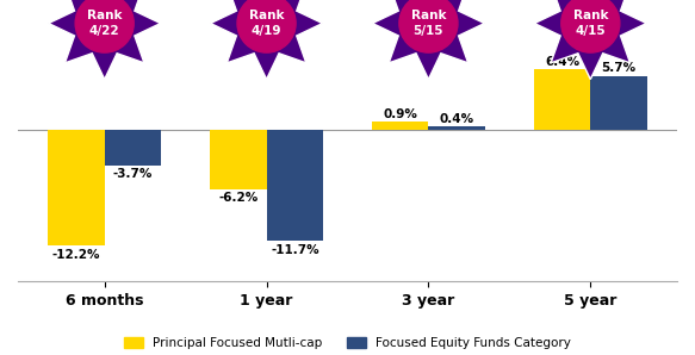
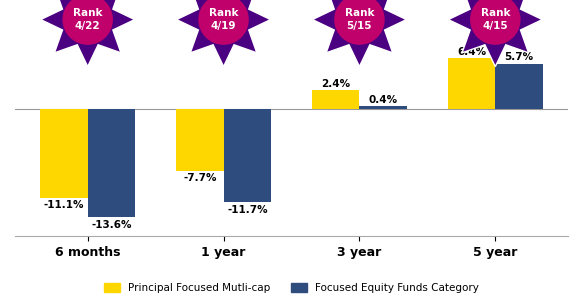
Principal Focused Mutli-cap/6 months: -12.2% -> -11.1%
Focused Equity Funds Category/6 months: -3.7% -> -13.6%
Principal Focused Mutli-cap/1 year: -6.2% -> -7.7%
Principal Focused Mutli-cap/3 year: 0.9% -> 2.4%
